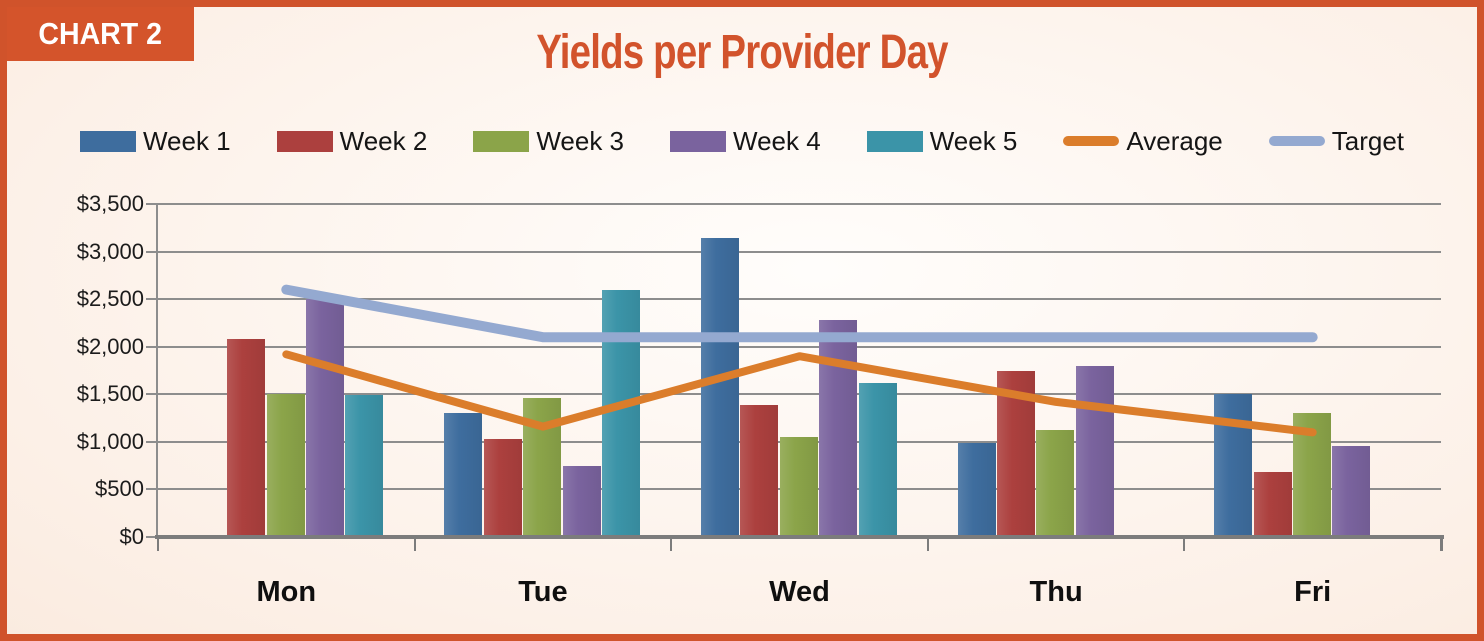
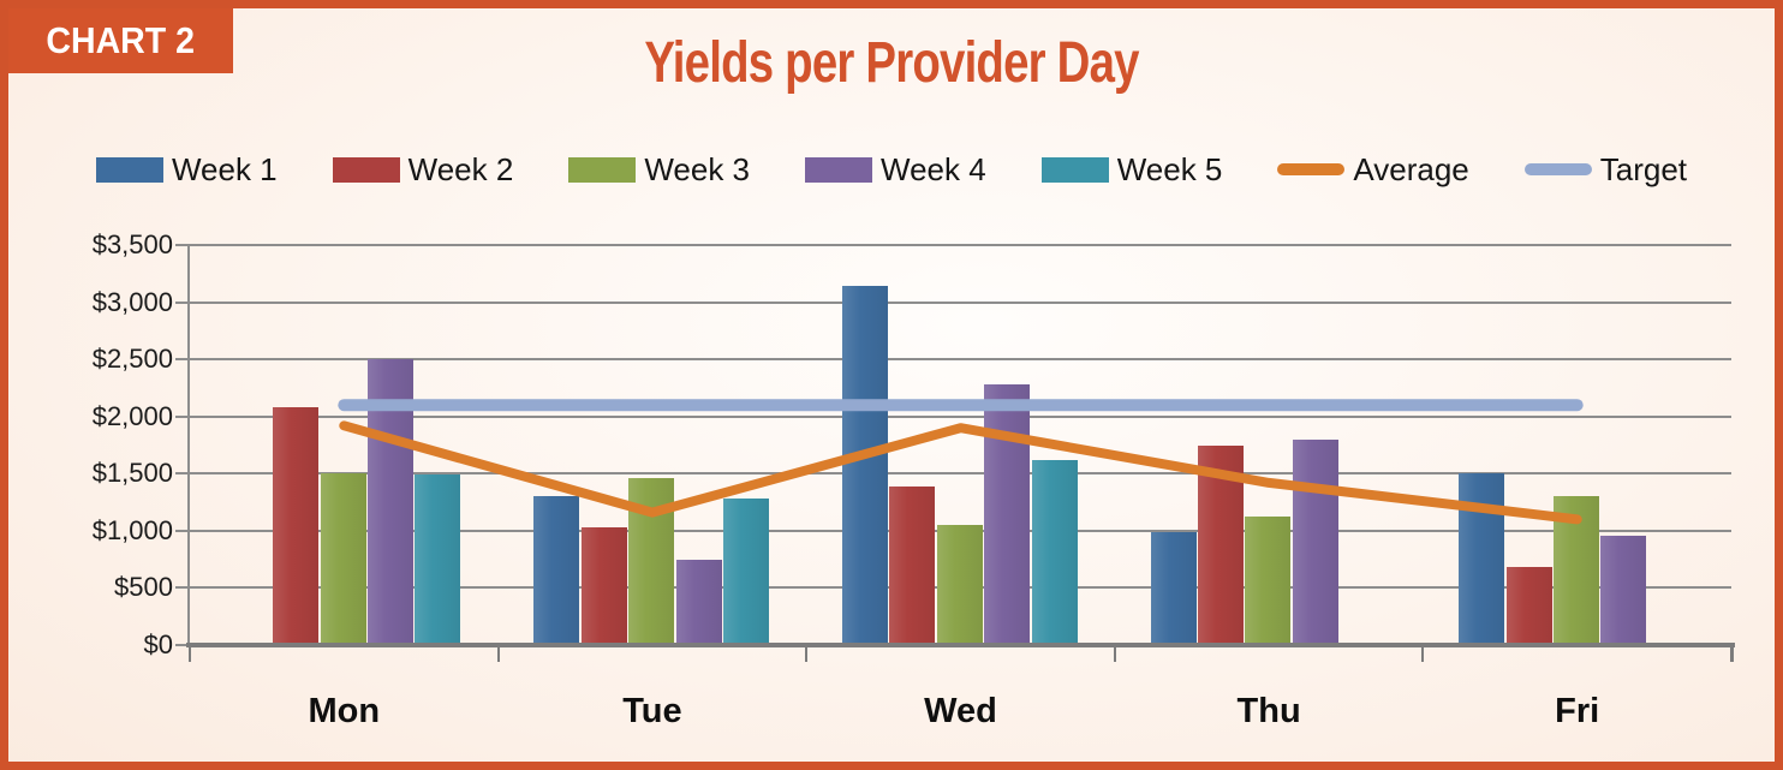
Target/Mon: $2600 -> $2100
Week 5/Tue: $2600 -> $1300
